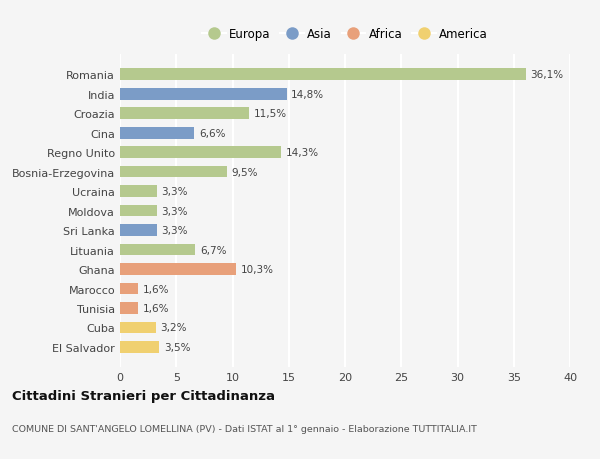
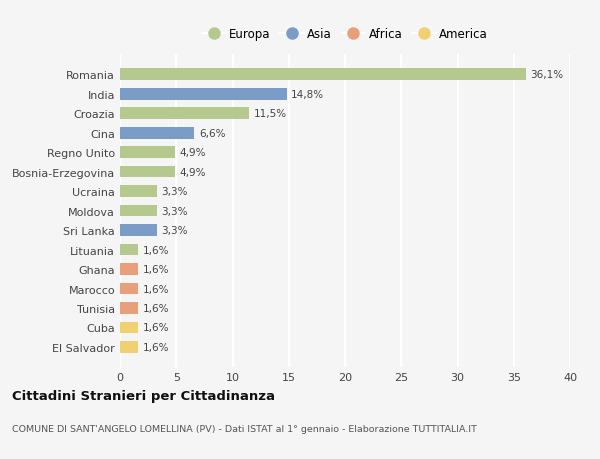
Regno Unito: 14,3% -> 4,9%
Bosnia-Erzegovina: 9,5% -> 4,9%
Lituania: 6,7% -> 1,6%
Ghana: 10,3% -> 1,6%
Cuba: 3,2% -> 1,6%
El Salvador: 3,5% -> 1,6%
